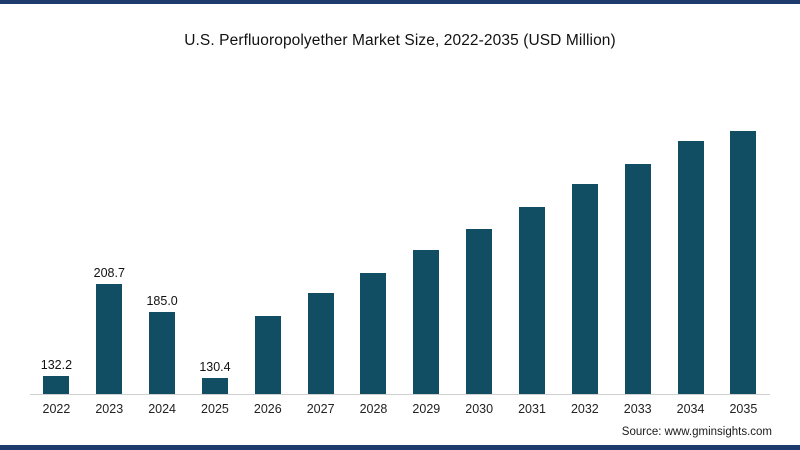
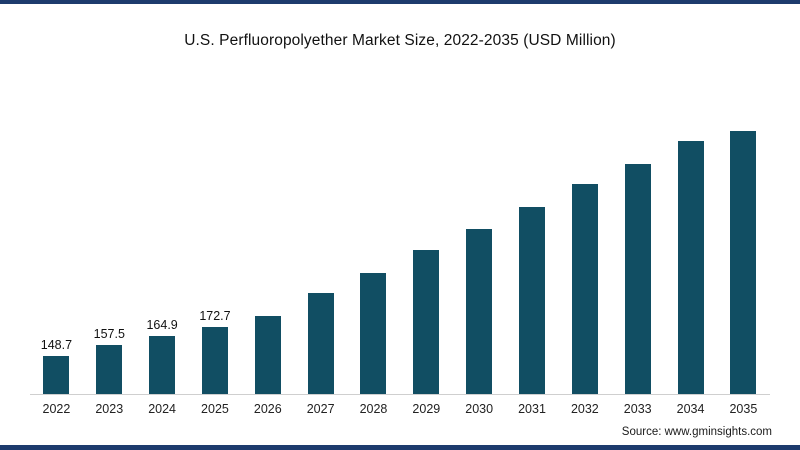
2022: 132.2 -> 148.7
2023: 208.7 -> 157.5
2024: 185.0 -> 164.9
2025: 130.4 -> 172.7
